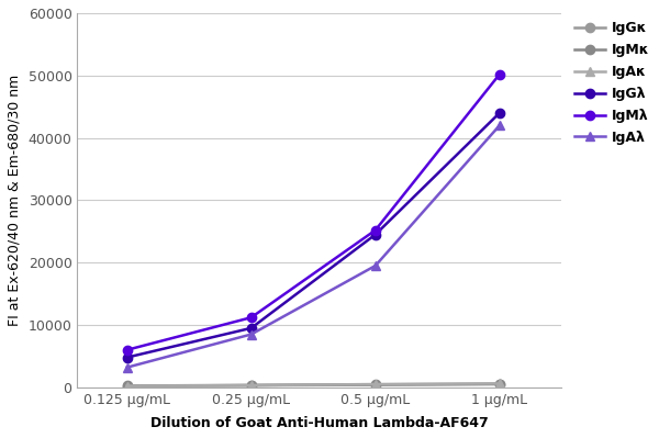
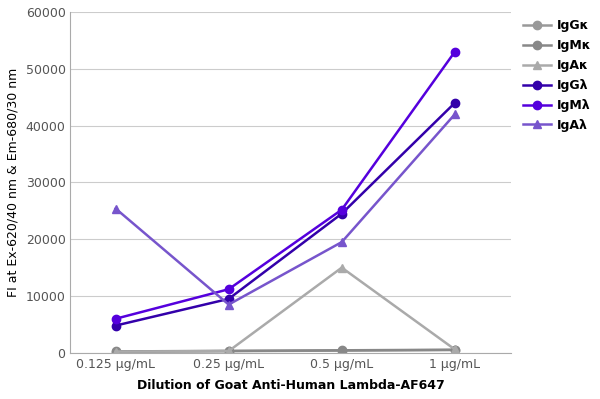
IgAλ/0.125 μg/mL: 3200 -> 25400
IgAκ/0.5 μg/mL: 500 -> 15000
IgMλ/1 μg/mL: 50200 -> 53000
